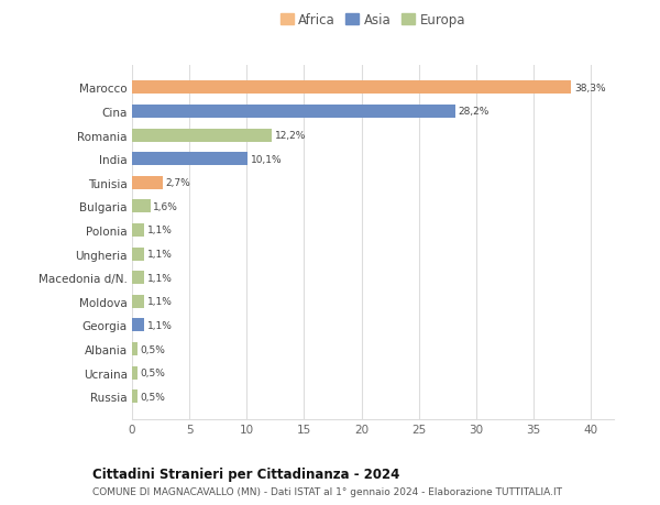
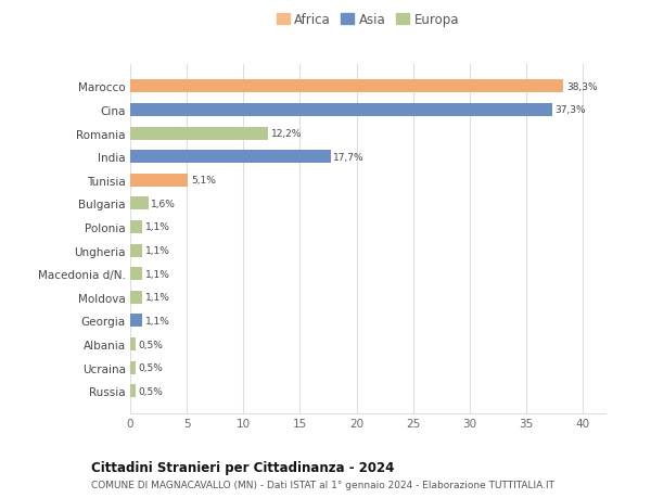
Cina: 28,2% -> 37,3%
India: 10,1% -> 17,7%
Tunisia: 2,7% -> 5,1%
